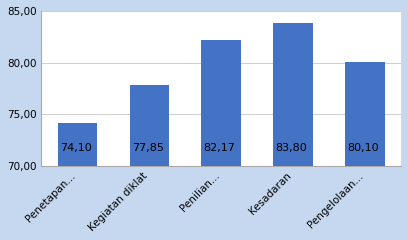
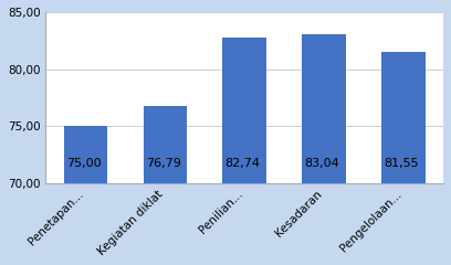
Penetapan...: 74,10 -> 75,00
Kegiatan diklat: 77,85 -> 76,79
Penilian...: 82,17 -> 82,74
Kesadaran: 83,80 -> 83,04
Pengelolaan...: 80,10 -> 81,55
